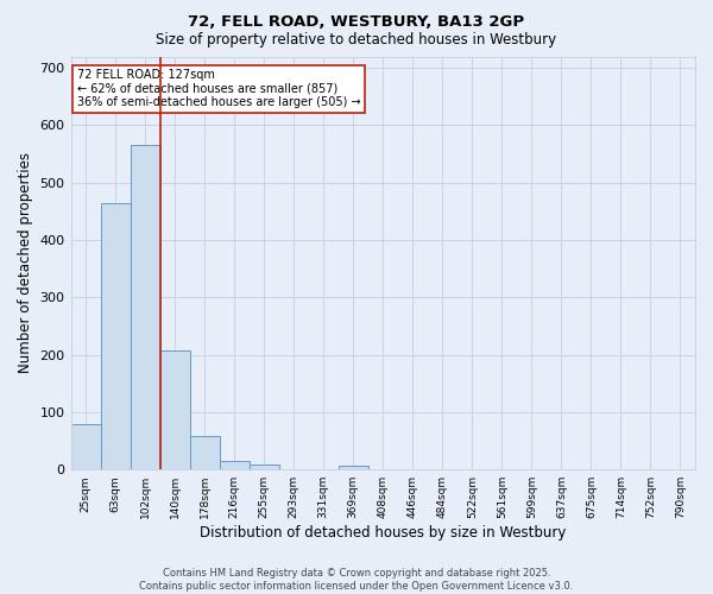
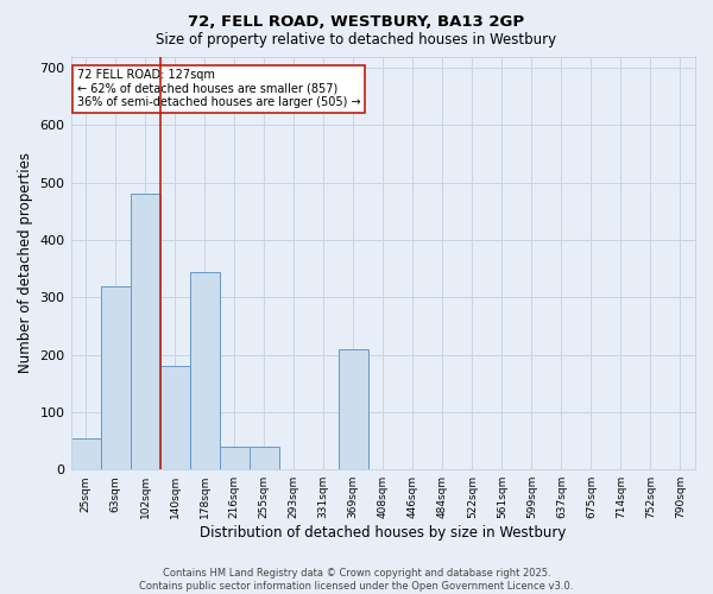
25sqm: 80 -> 55
63sqm: 465 -> 320
102sqm: 565 -> 480
140sqm: 208 -> 180
178sqm: 58 -> 345
216sqm: 15 -> 40
255sqm: 8 -> 40
369sqm: 7 -> 210
